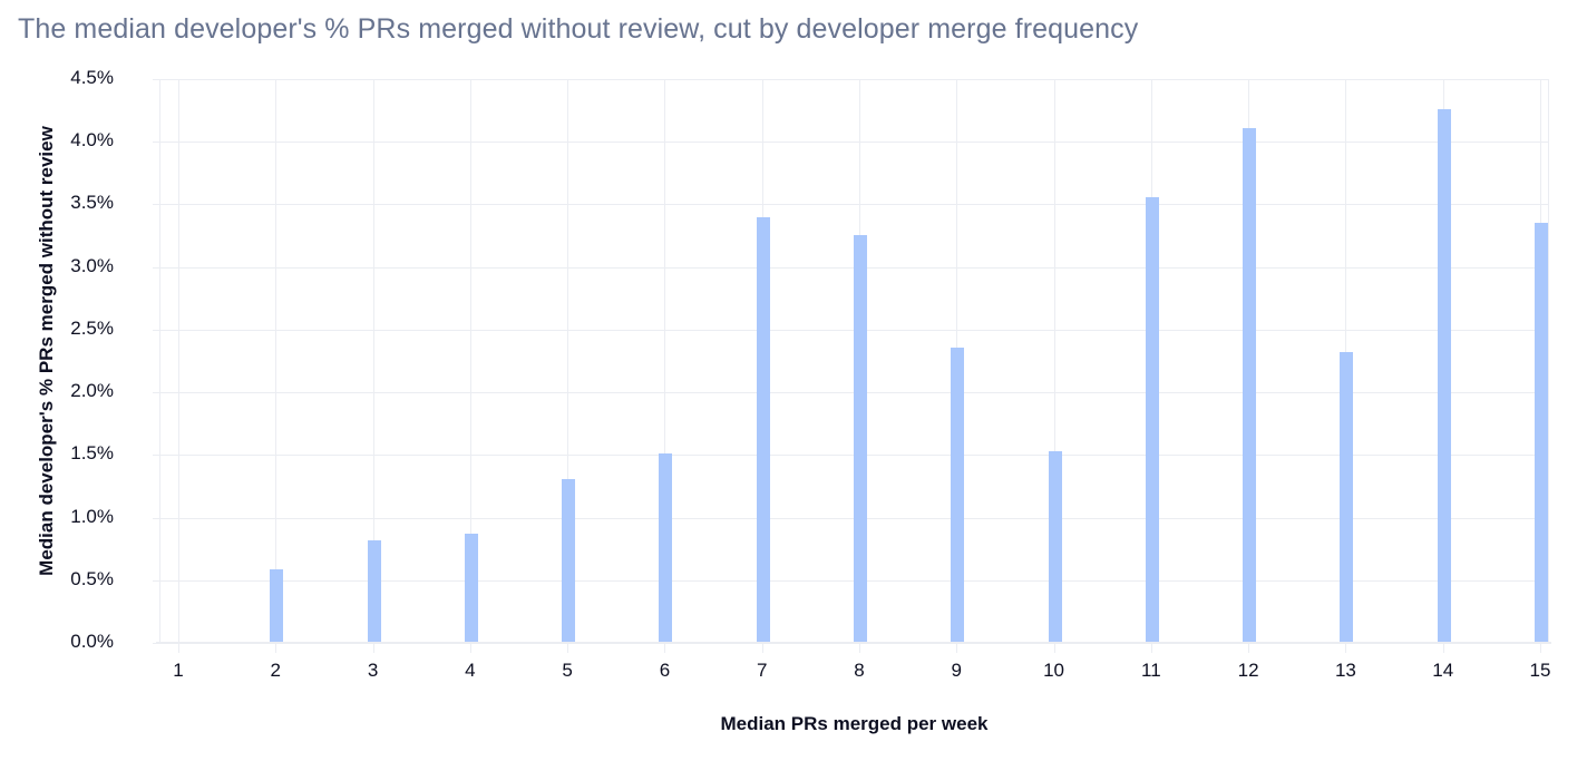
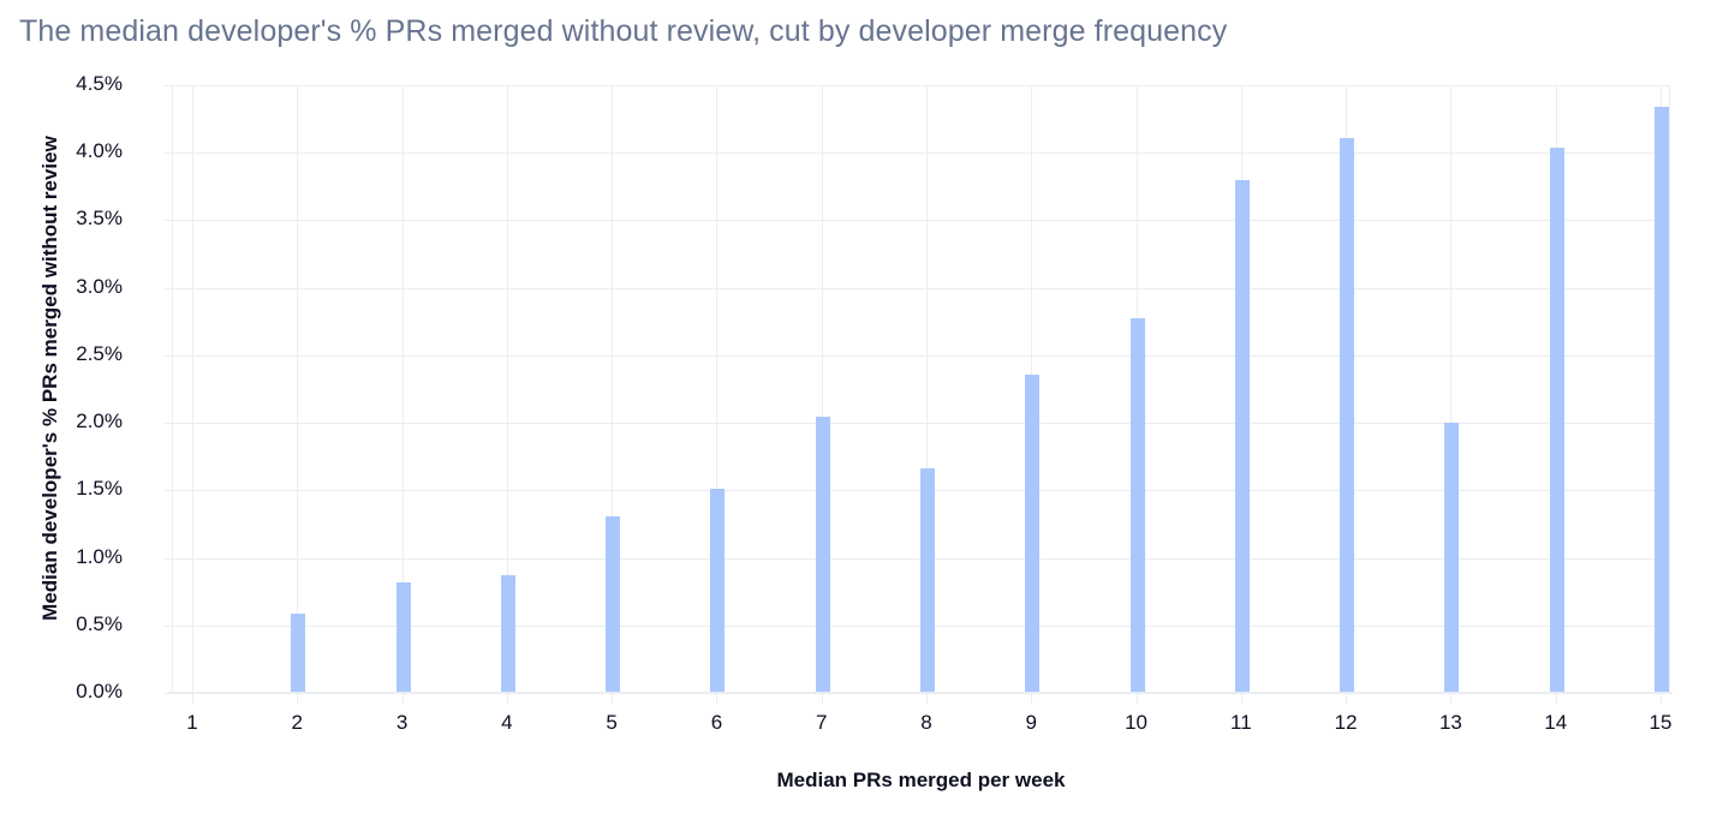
7: 3.39% -> 2.04%
8: 3.25% -> 1.65%
10: 1.52% -> 2.77%
11: 3.55% -> 3.79%
13: 2.31% -> 1.99%
14: 4.25% -> 4.03%
15: 3.34% -> 4.33%
